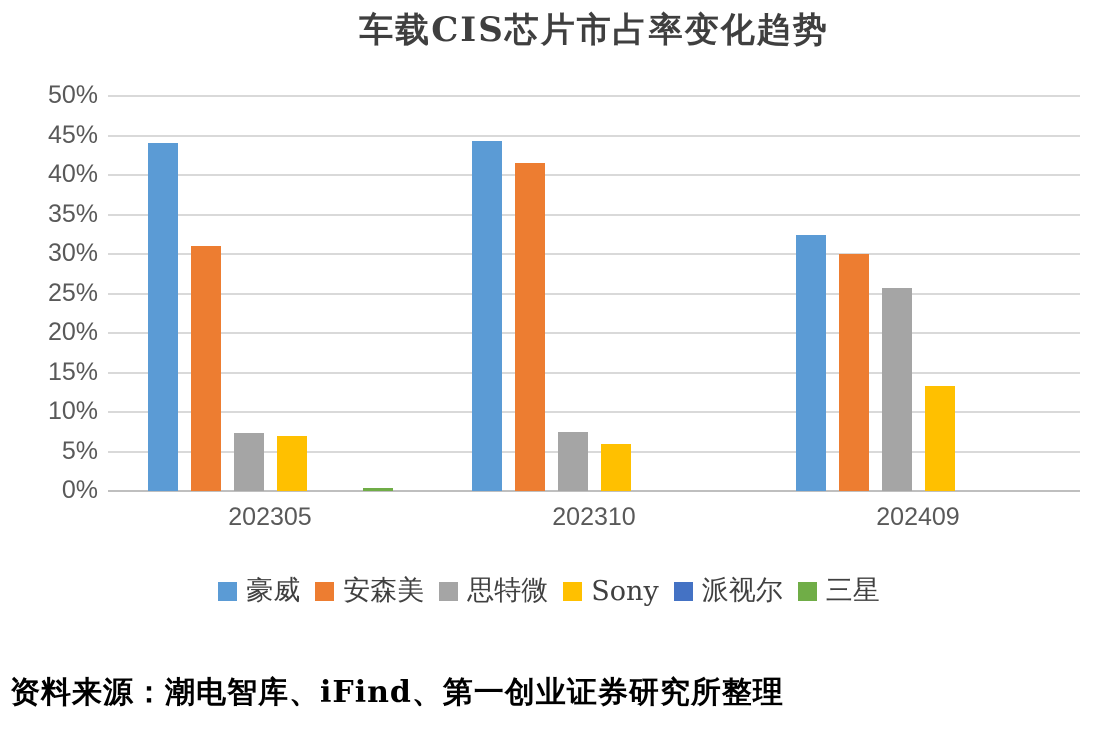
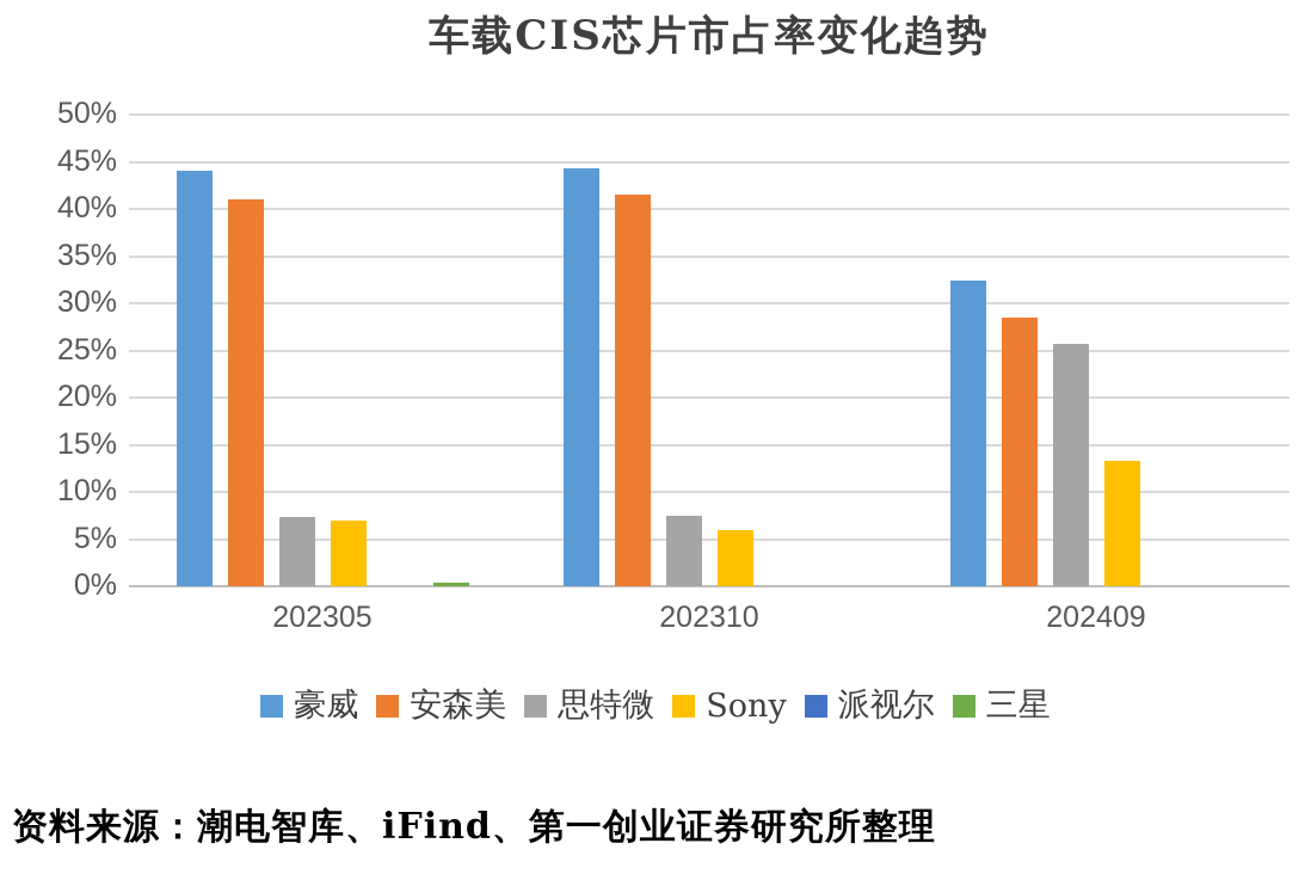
安森美/202305: 31% -> 41%
安森美/202409: 30% -> 28%
